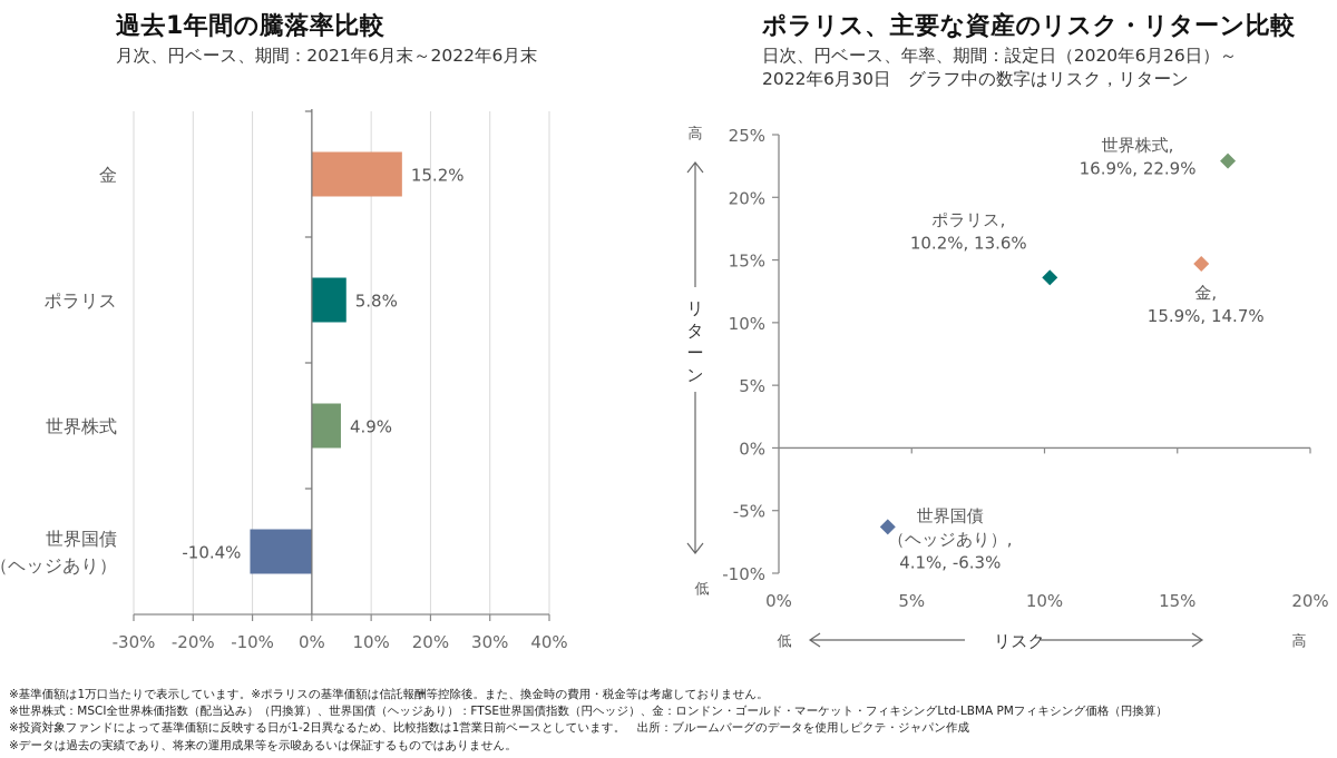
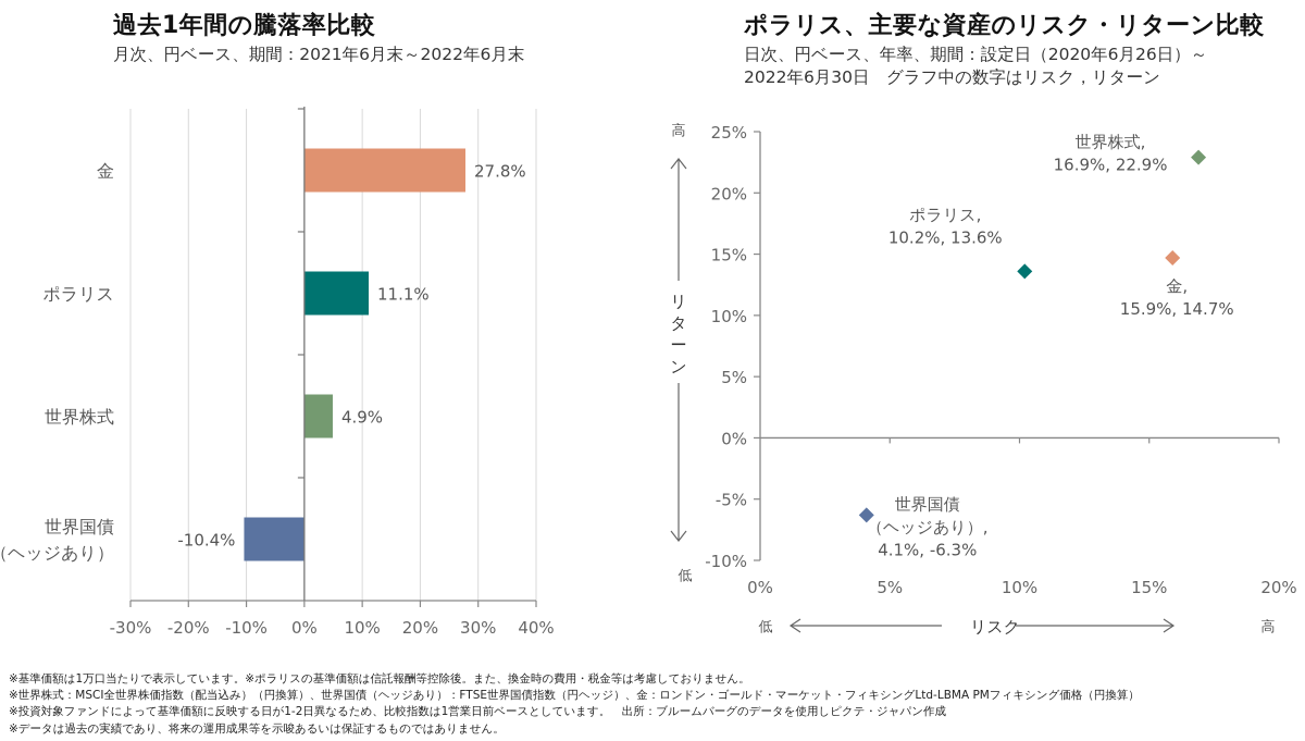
過去1年間の騰落率比較/金: 15.2% -> 27.8%
過去1年間の騰落率比較/ポラリス: 5.8% -> 11.1%
